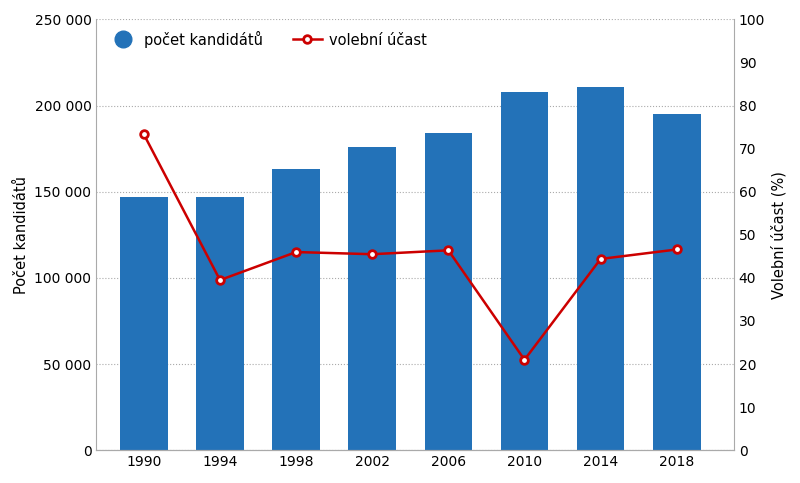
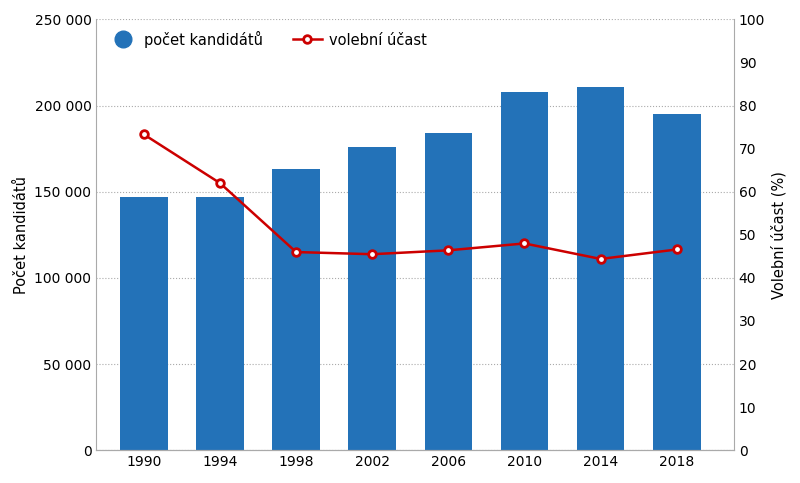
volební účast/1994: 39.5 -> 62.0
volební účast/2010: 21.0 -> 48.0
